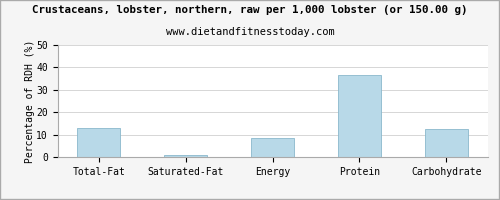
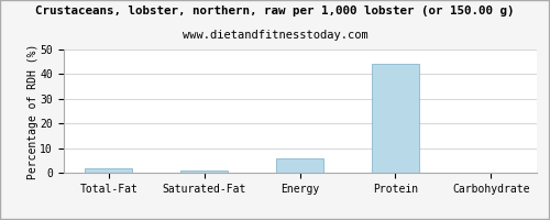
Total-Fat: 13.0 -> 2.0
Energy: 8.5 -> 6.0
Protein: 36.5 -> 44.0
Carbohydrate: 12.5 -> 0.2
